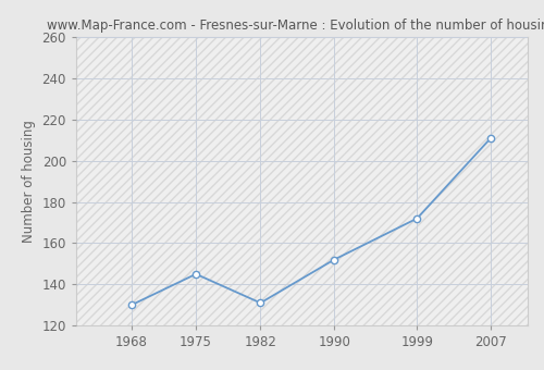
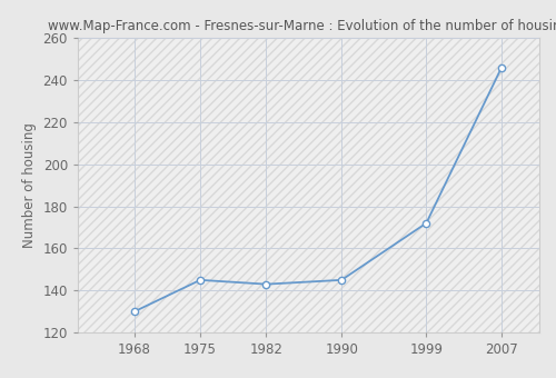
1982: 131 -> 143
1990: 152 -> 145
2007: 211 -> 246
